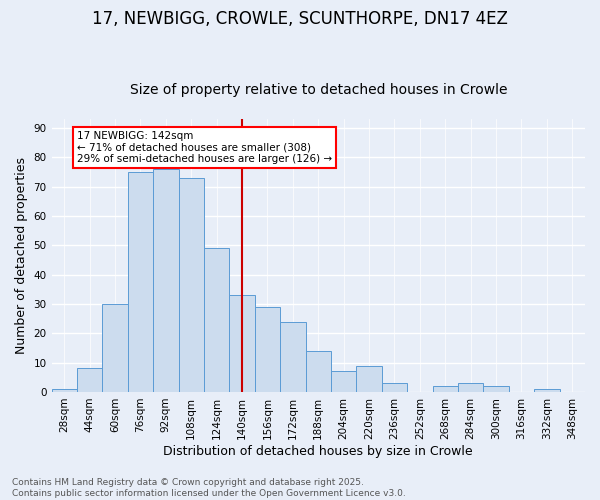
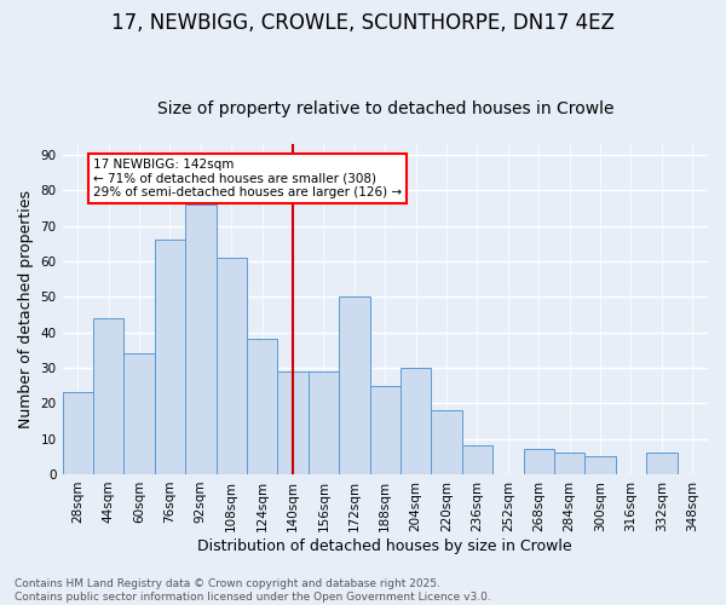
28sqm: 1 -> 23
44sqm: 8 -> 44
60sqm: 30 -> 34
76sqm: 75 -> 66
108sqm: 73 -> 61
124sqm: 49 -> 38
140sqm: 33 -> 29
172sqm: 24 -> 50
188sqm: 14 -> 25
204sqm: 7 -> 30
220sqm: 9 -> 18
236sqm: 3 -> 8
268sqm: 2 -> 7
284sqm: 3 -> 6
300sqm: 2 -> 5
332sqm: 1 -> 6
